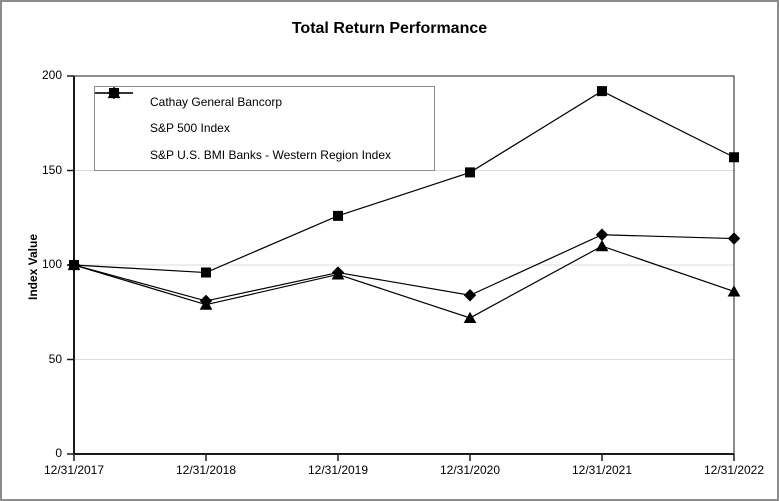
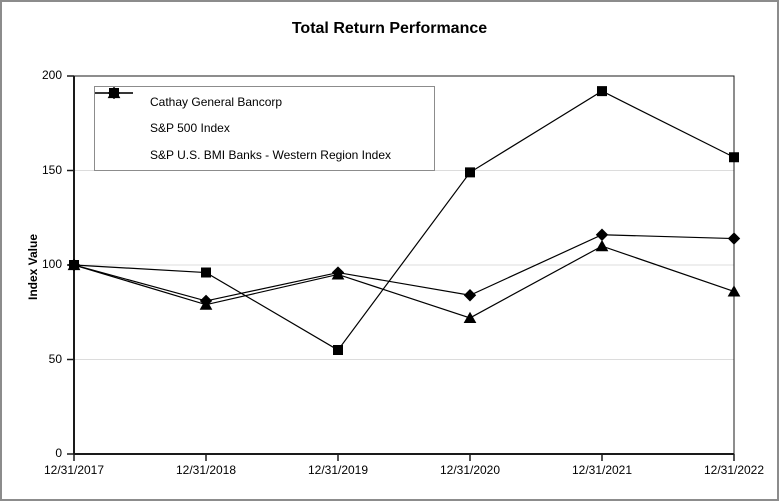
S&P 500 Index/12/31/2019: 126 -> 55
